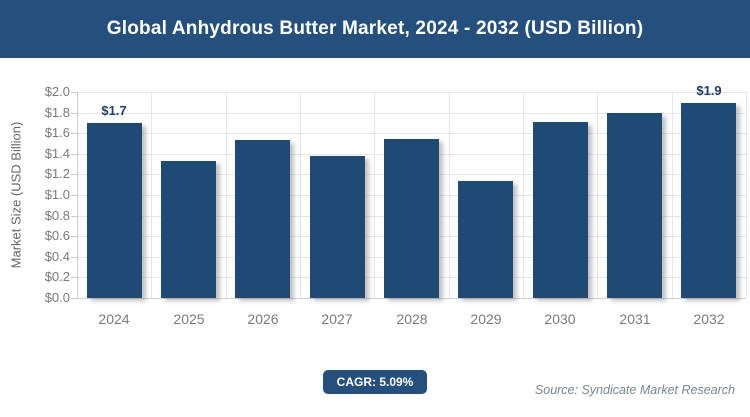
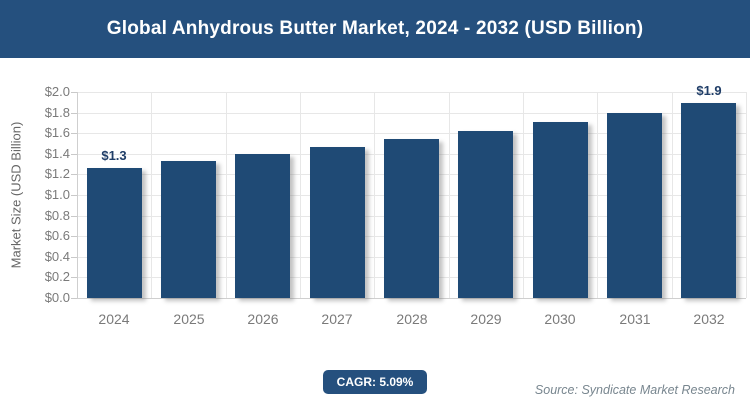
2024: $1.7 -> $1.3
2026: $1.53 -> $1.40
2027: $1.38 -> $1.47
2029: $1.14 -> $1.62
